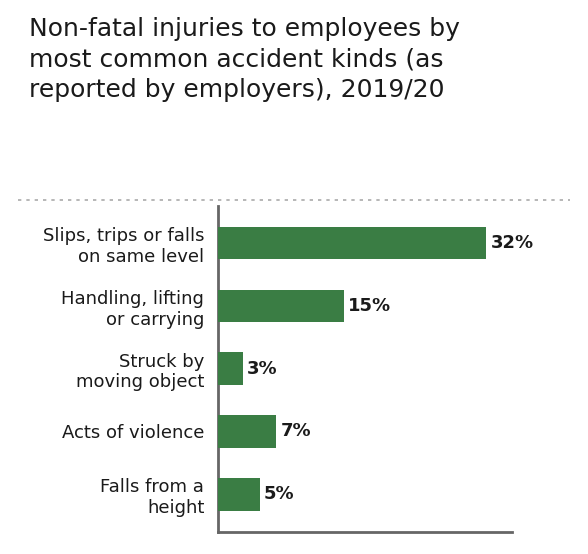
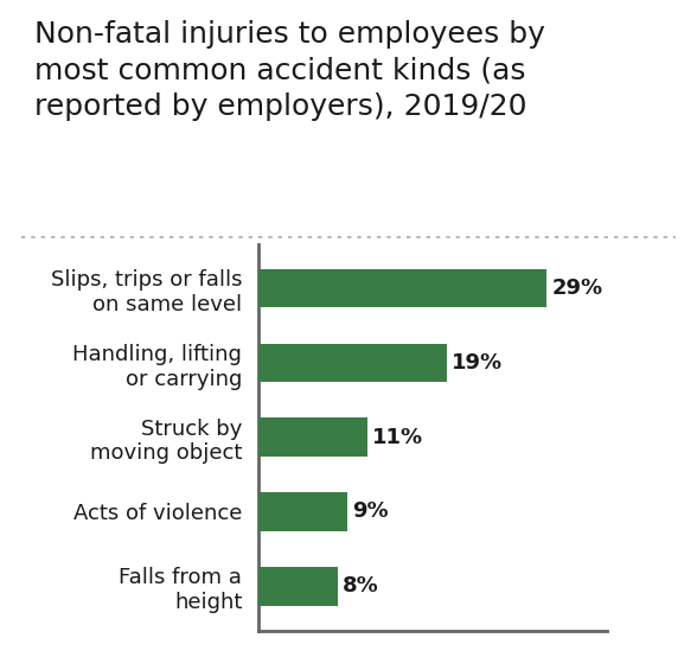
Slips, trips or falls on same level: 32% -> 29%
Handling, lifting or carrying: 15% -> 19%
Struck by moving object: 3% -> 11%
Acts of violence: 7% -> 9%
Falls from a height: 5% -> 8%
